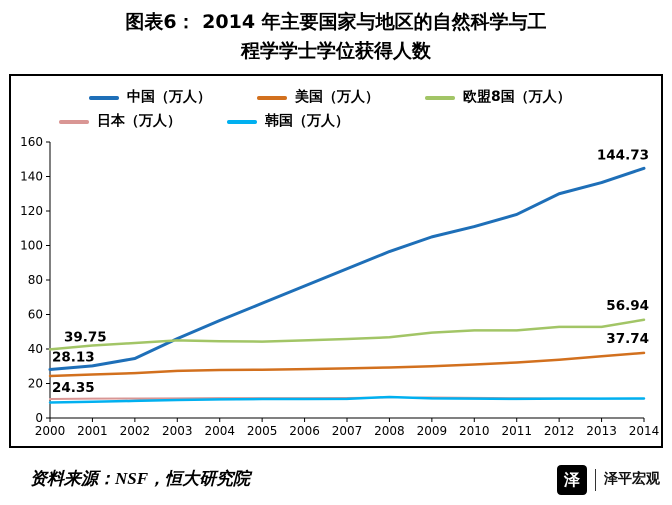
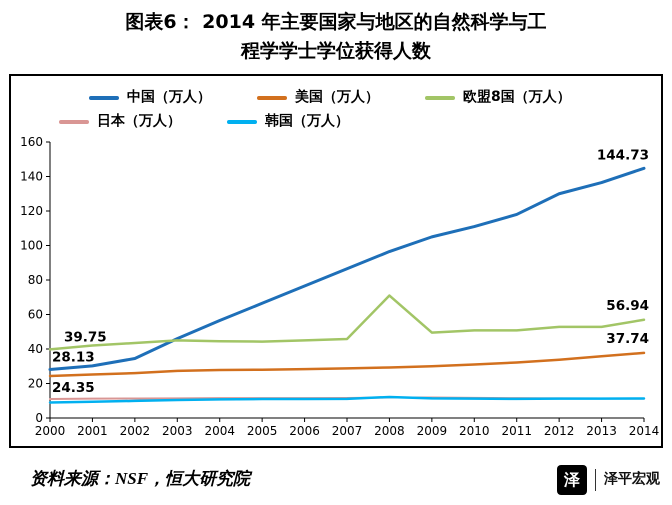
欧盟8国（万人）/2008: 47 -> 71
